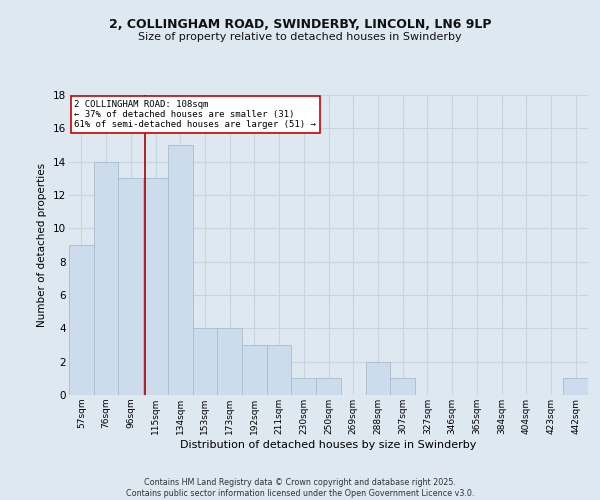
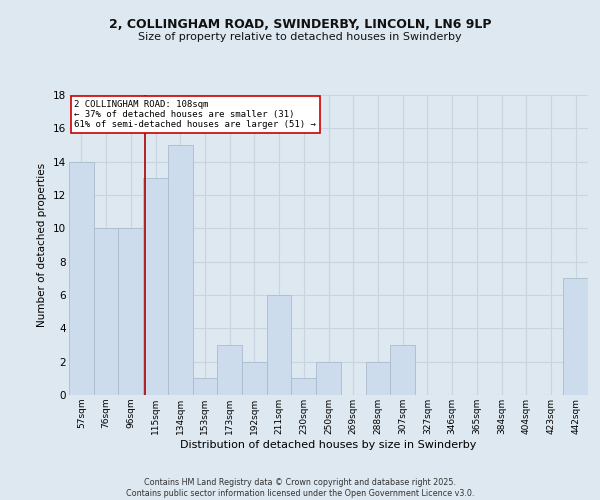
57sqm: 9 -> 14
76sqm: 14 -> 10
96sqm: 13 -> 10
153sqm: 4 -> 1
173sqm: 4 -> 3
192sqm: 3 -> 2
211sqm: 3 -> 6
250sqm: 1 -> 2
307sqm: 1 -> 3
442sqm: 1 -> 7
